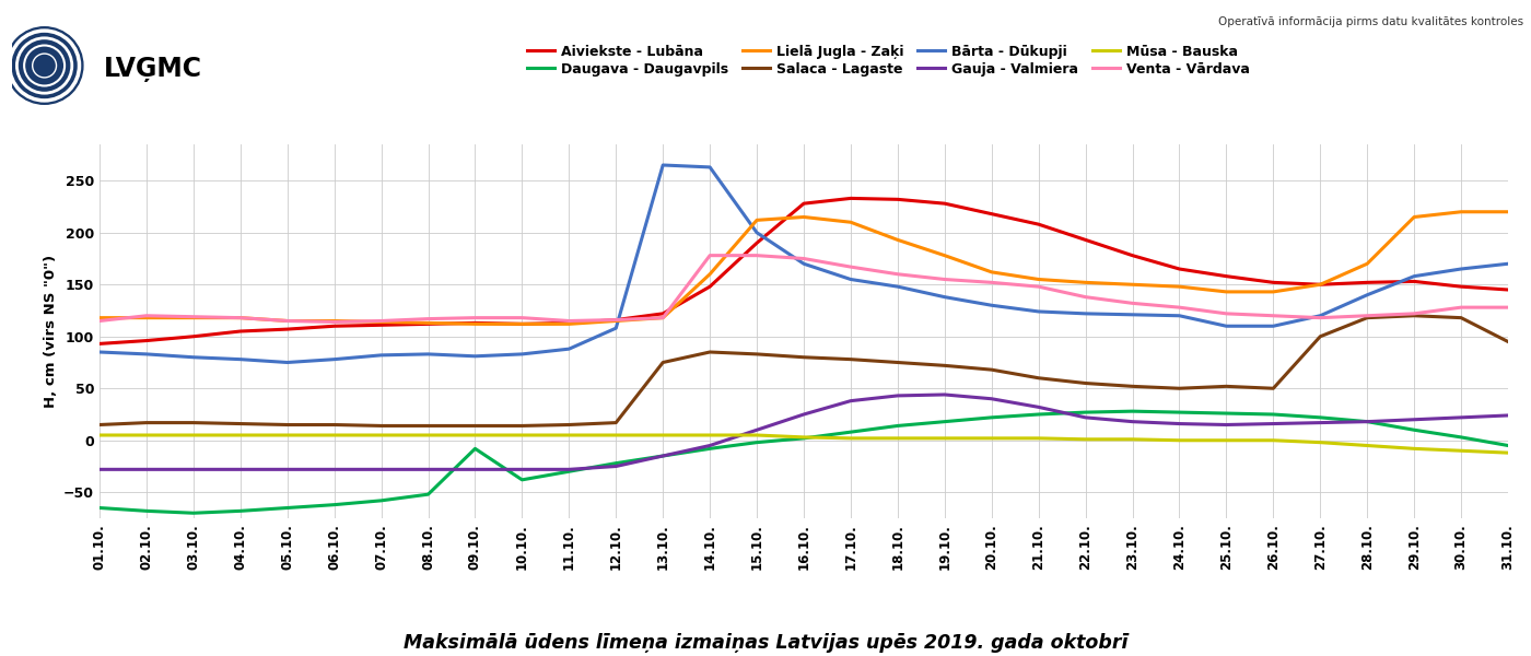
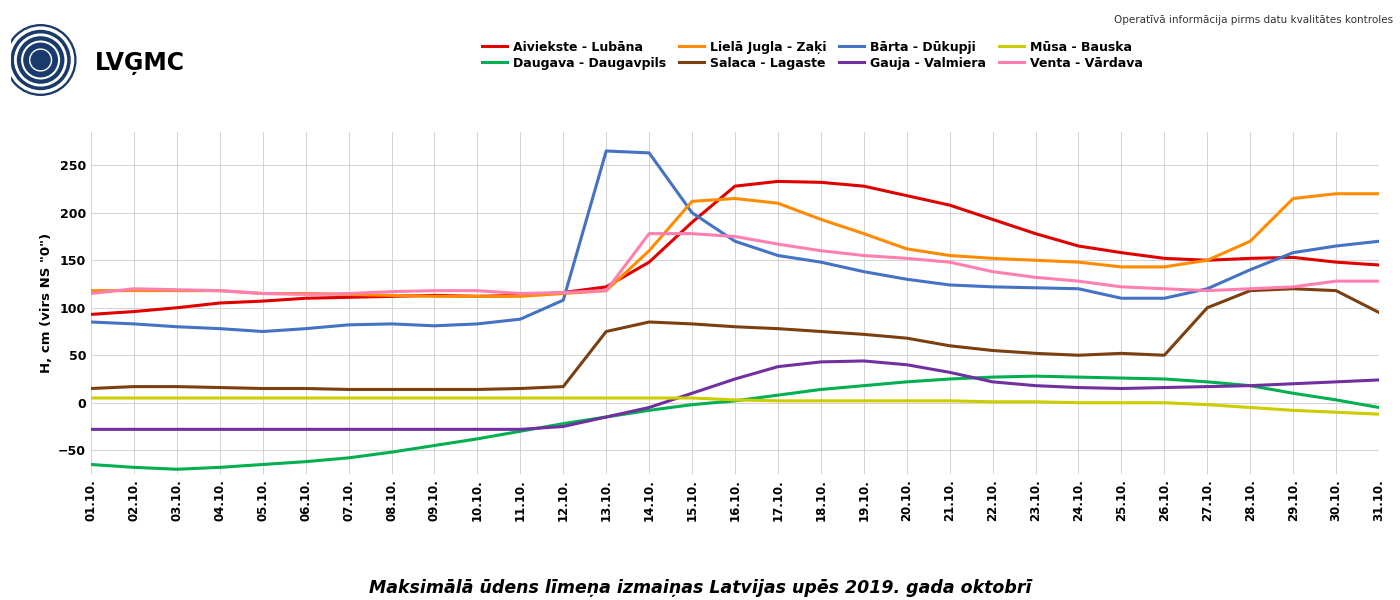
Daugava - Daugavpils/09.10.: -8 -> -45
